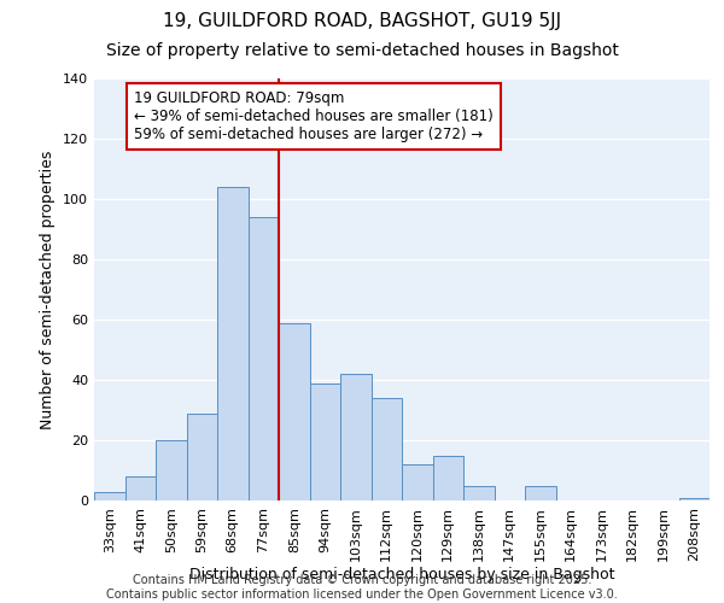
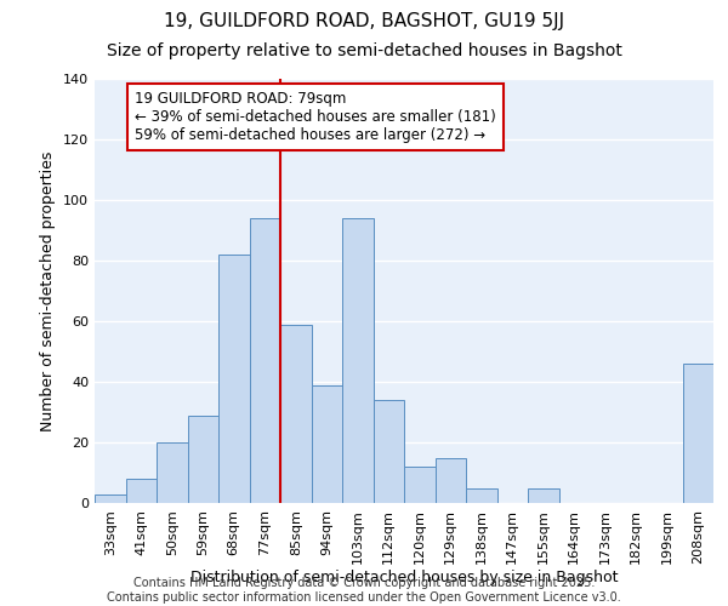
68sqm: 104 -> 82
103sqm: 42 -> 94
208sqm: 1 -> 46
